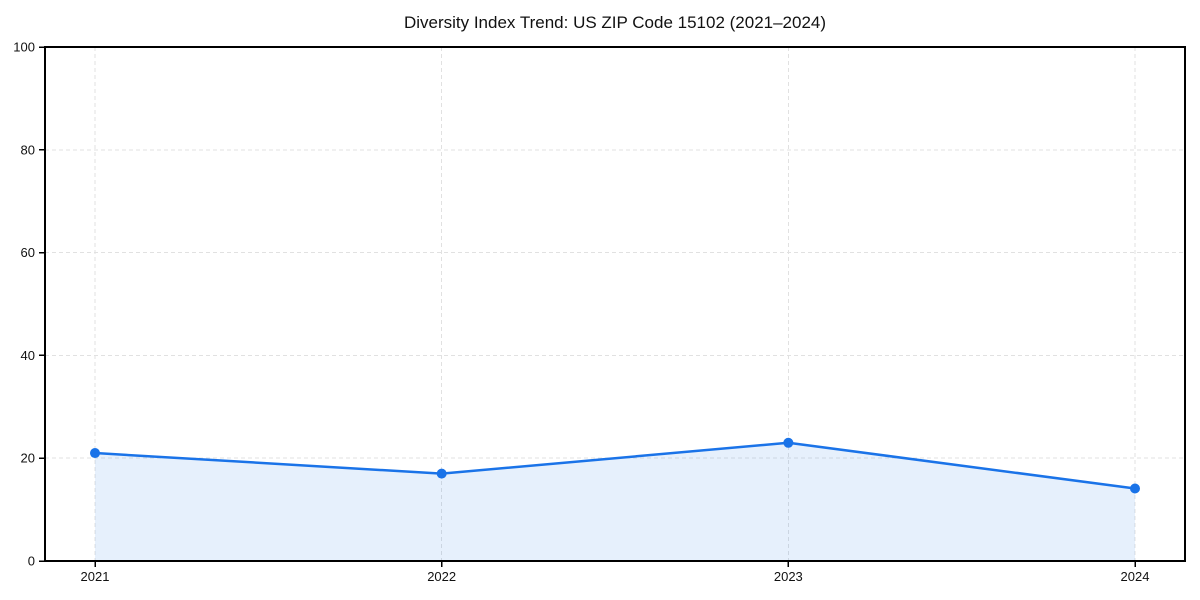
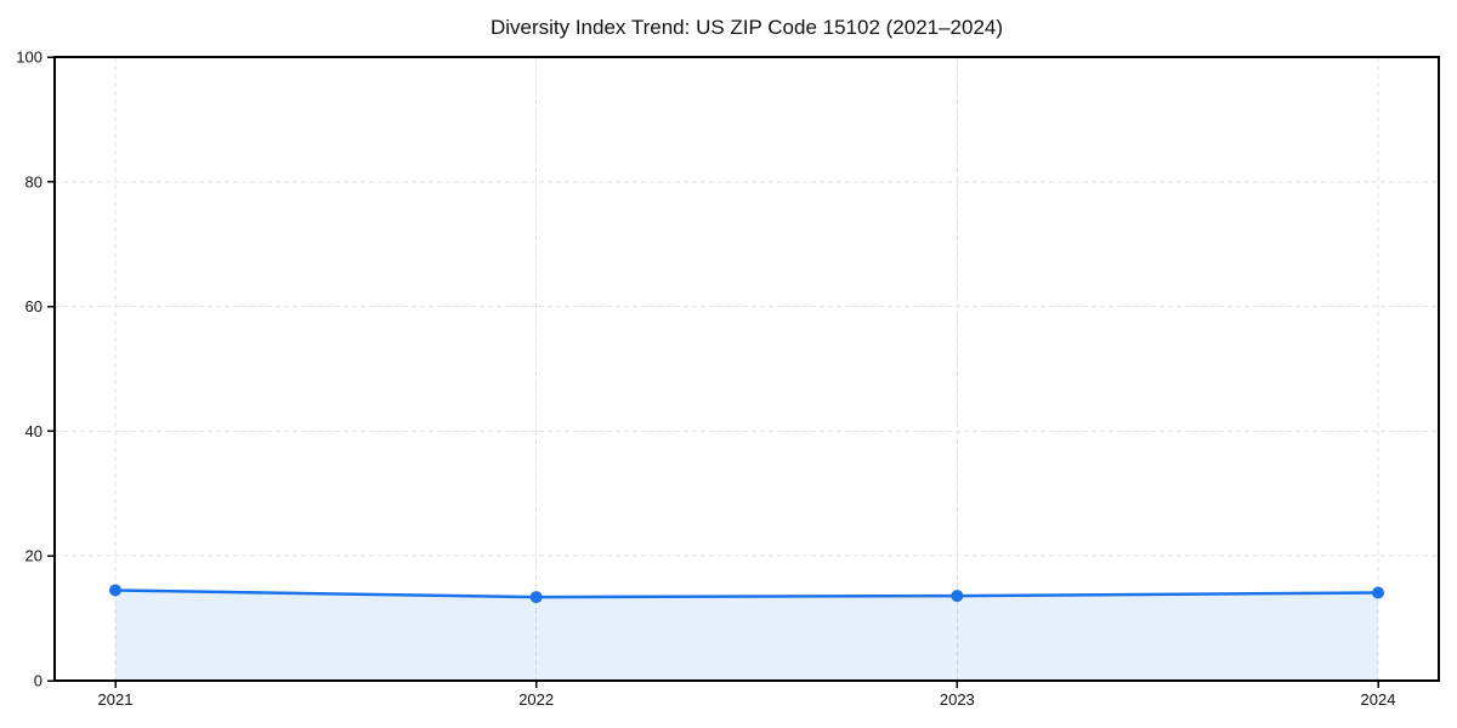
2021: 21 -> 14
2022: 17 -> 13
2023: 23 -> 14
